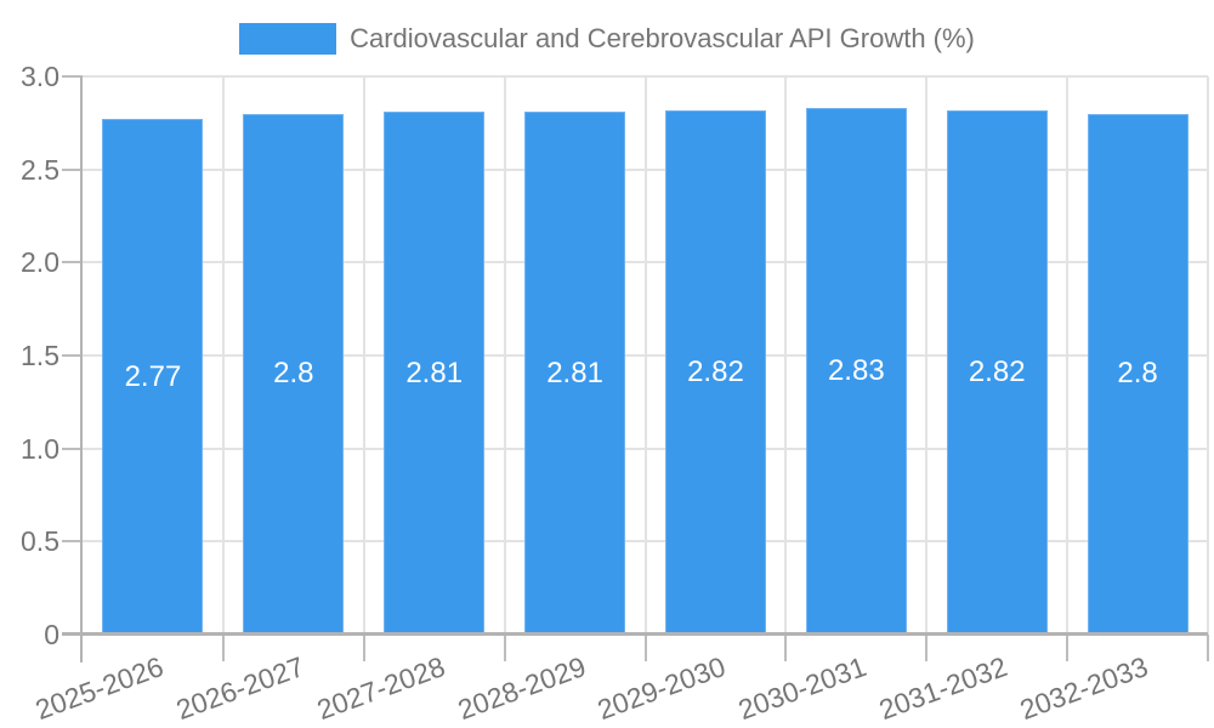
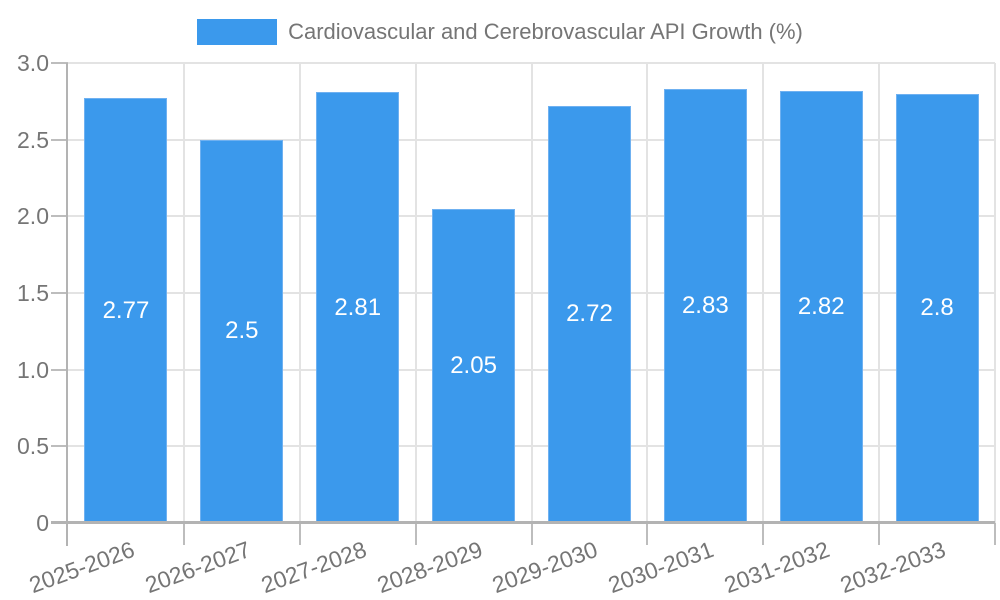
2026-2027: 2.8 -> 2.5
2028-2029: 2.81 -> 2.05
2029-2030: 2.82 -> 2.72
